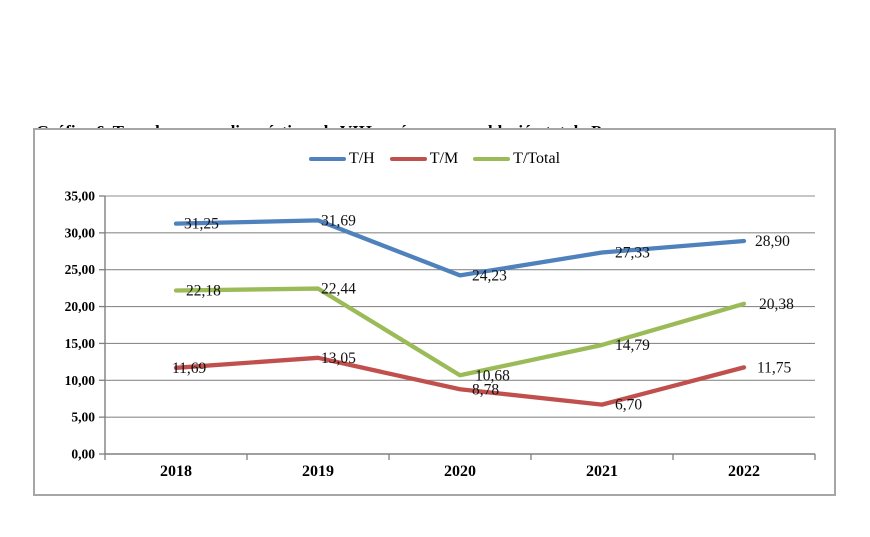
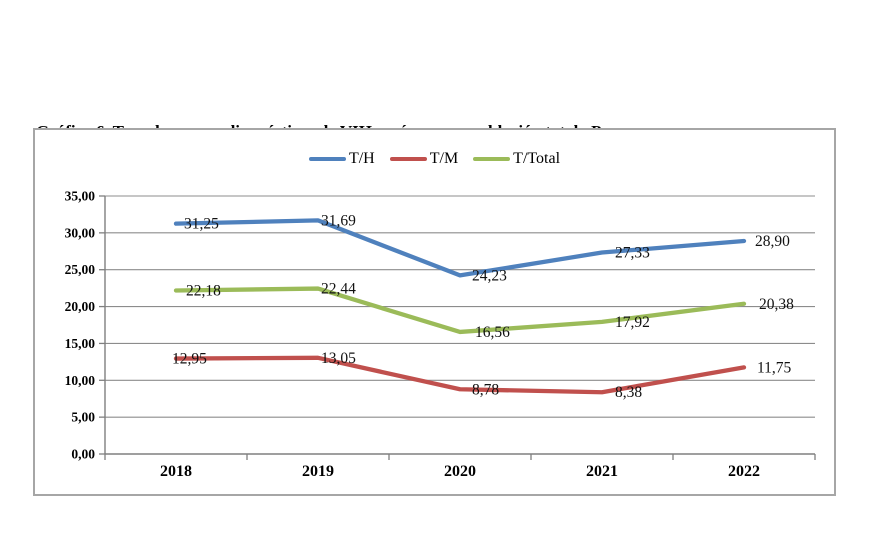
T/M/2018: 11,69 -> 12,95
T/Total/2020: 10,68 -> 16,56
T/M/2021: 6,70 -> 8,38
T/Total/2021: 14,79 -> 17,92
